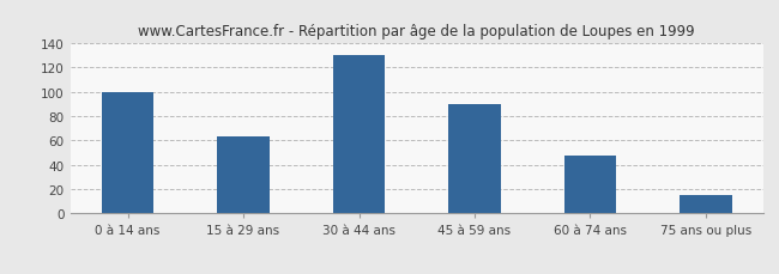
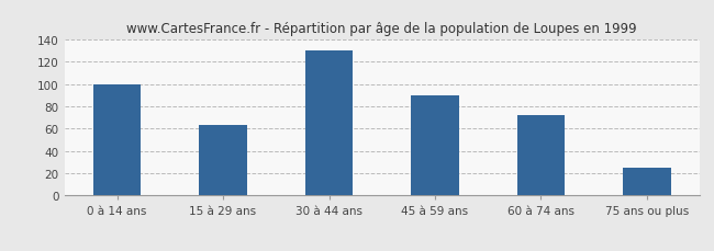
60 à 74 ans: 48 -> 72
75 ans ou plus: 15 -> 25
